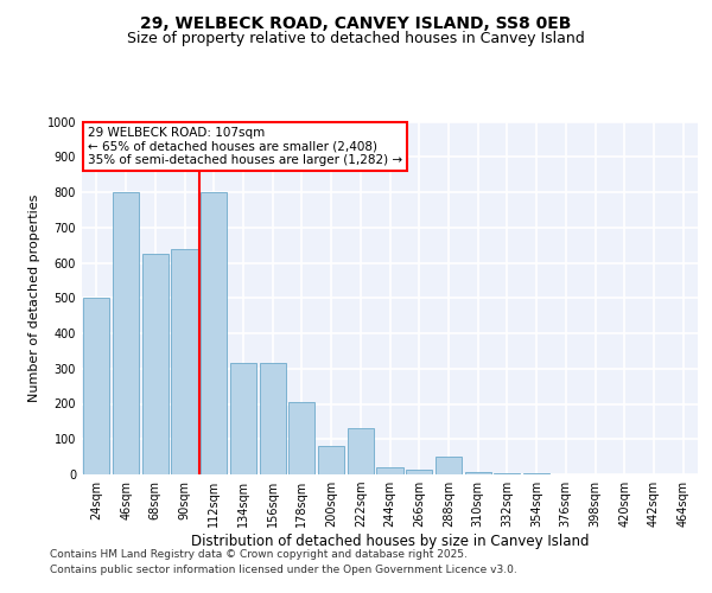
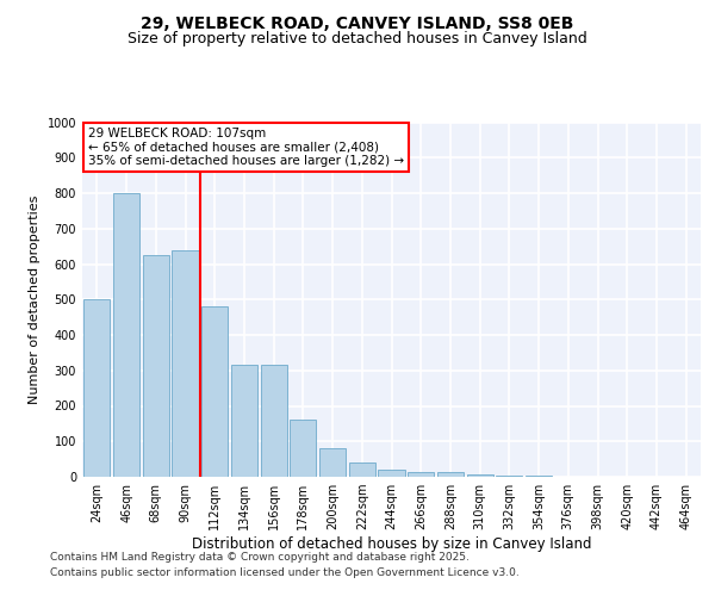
112sqm: 800 -> 480
178sqm: 205 -> 160
222sqm: 130 -> 40
288sqm: 50 -> 12
